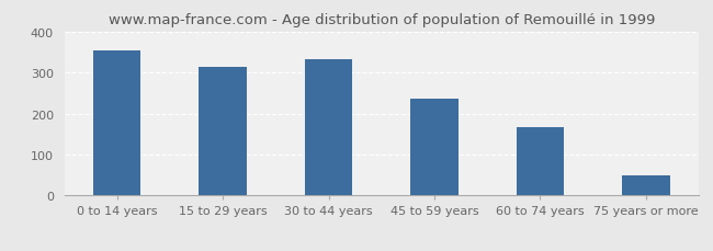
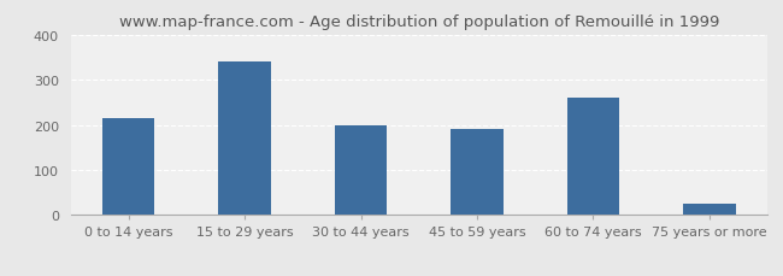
0 to 14 years: 354 -> 215
15 to 29 years: 313 -> 340
30 to 44 years: 334 -> 200
45 to 59 years: 236 -> 190
60 to 74 years: 168 -> 260
75 years or more: 48 -> 25
